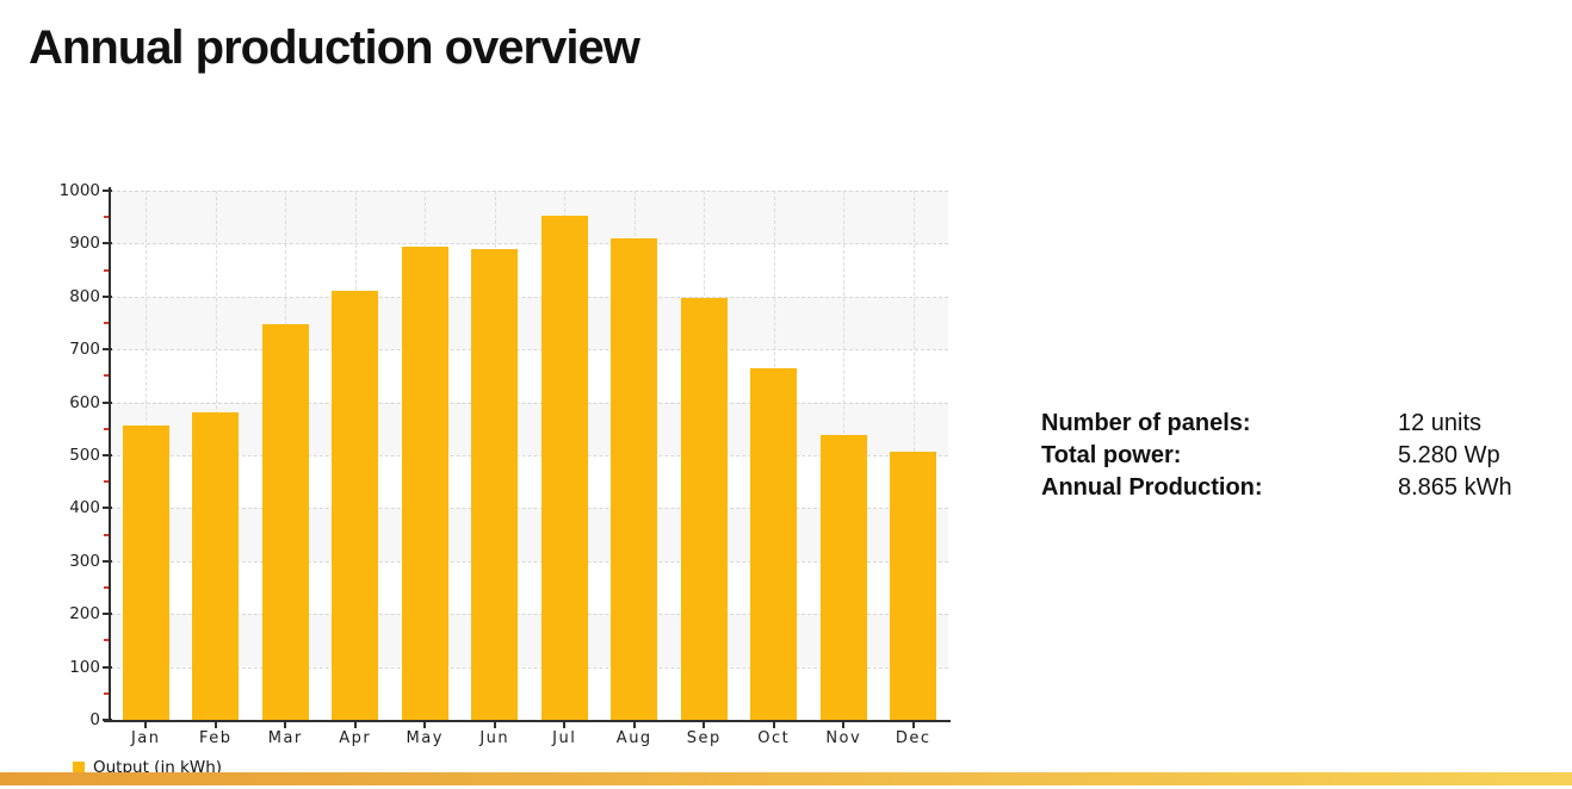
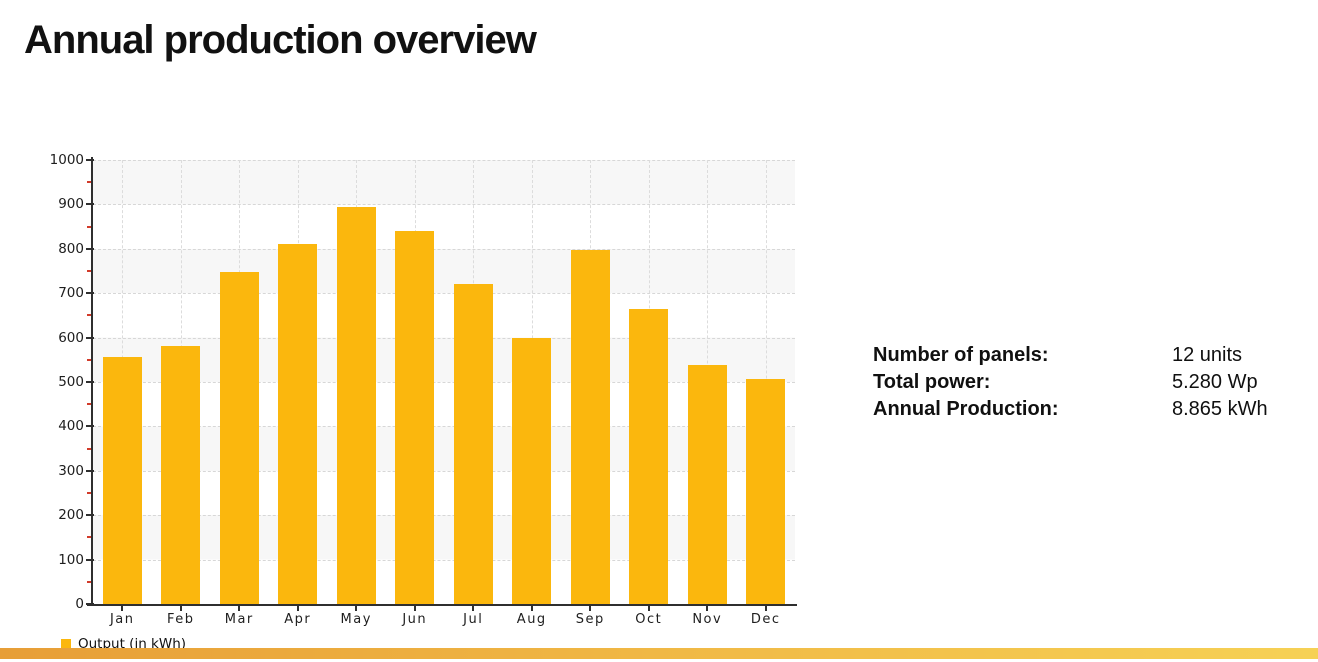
Jun: 890 -> 840
Jul: 950 -> 720
Aug: 910 -> 600
